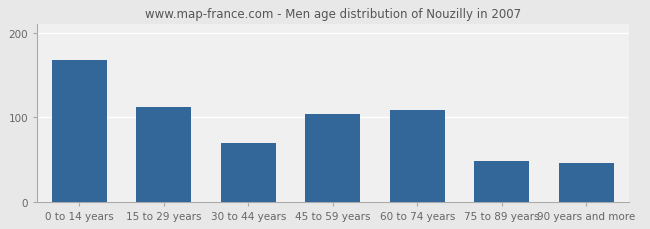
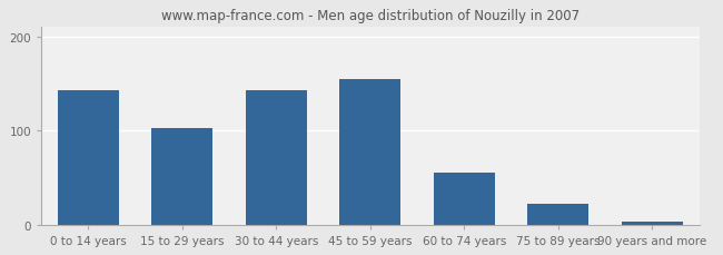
0 to 14 years: 168 -> 143
15 to 29 years: 112 -> 103
30 to 44 years: 70 -> 143
45 to 59 years: 104 -> 155
60 to 74 years: 108 -> 55
75 to 89 years: 48 -> 22
90 years and more: 46 -> 3
